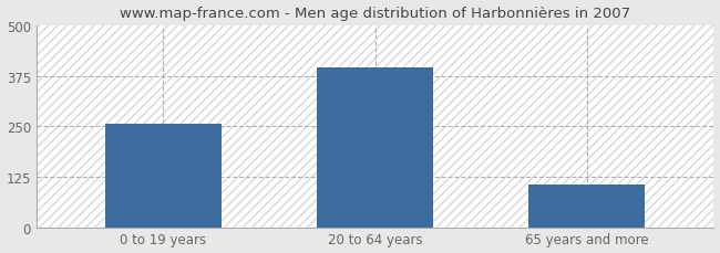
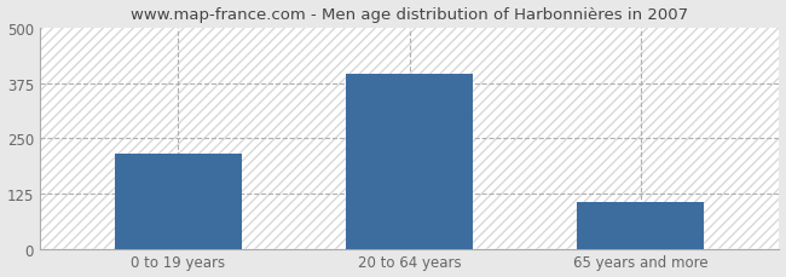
0 to 19 years: 255 -> 215
